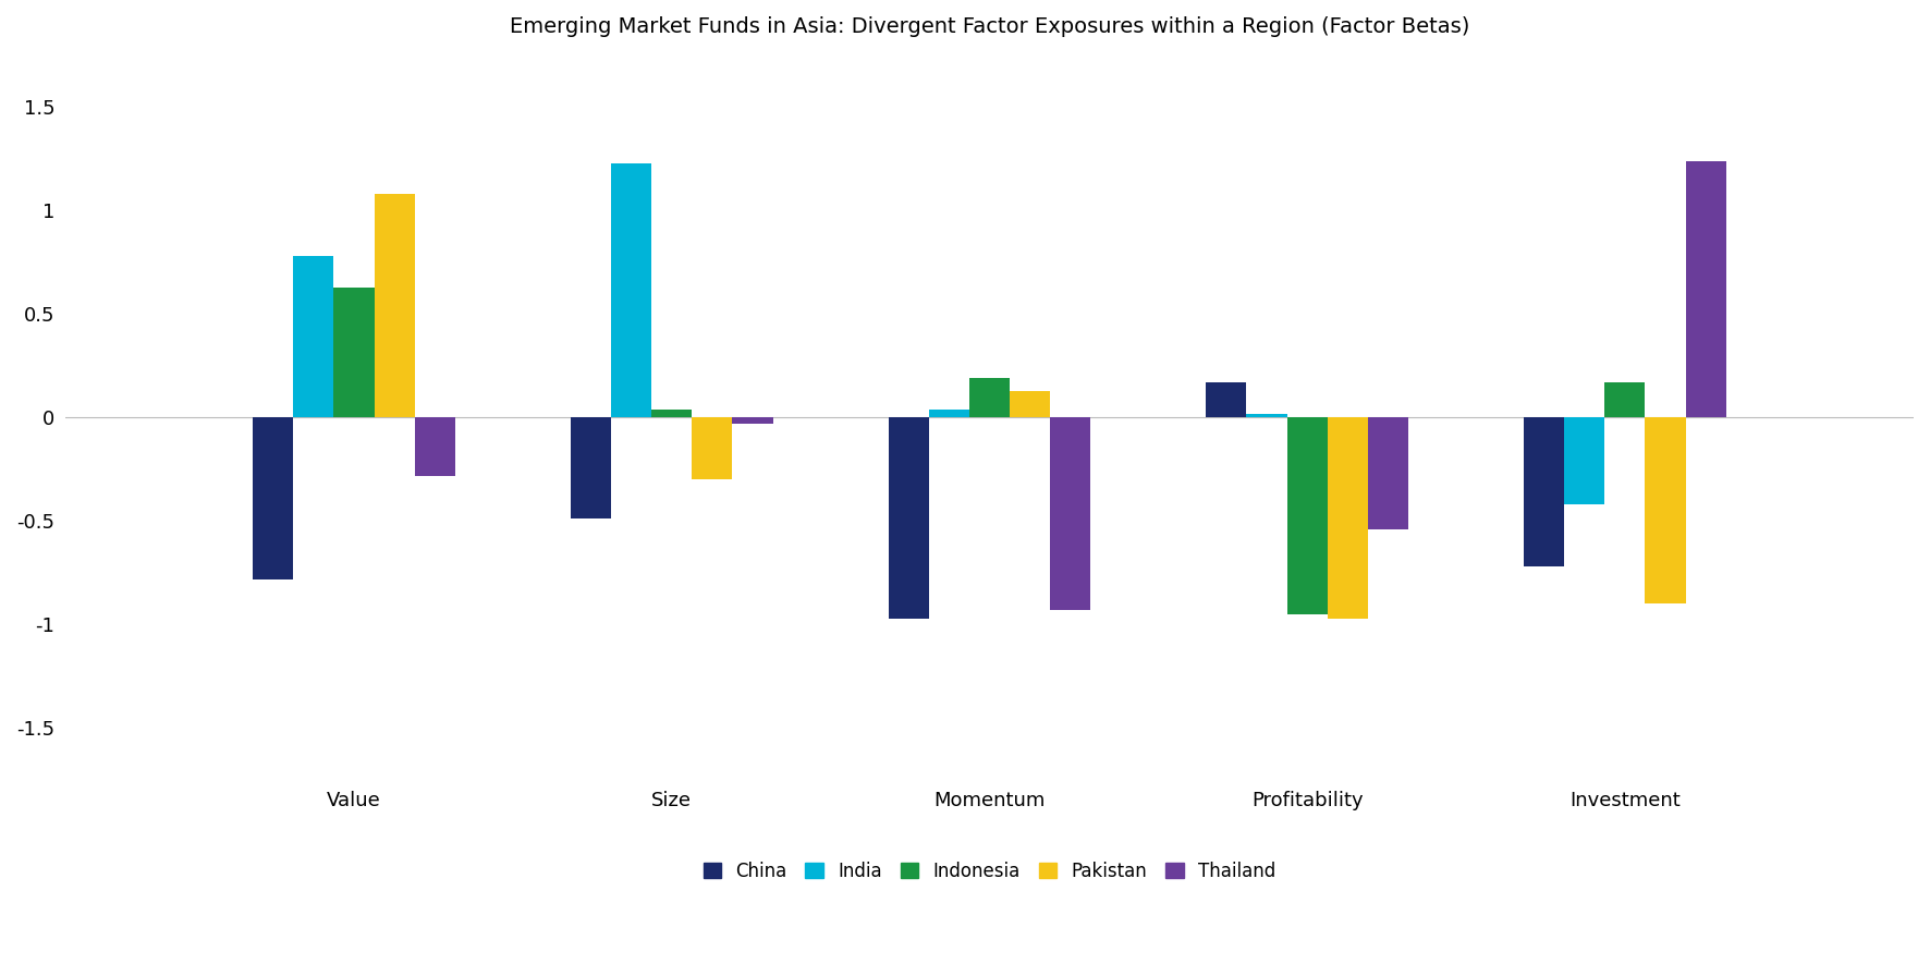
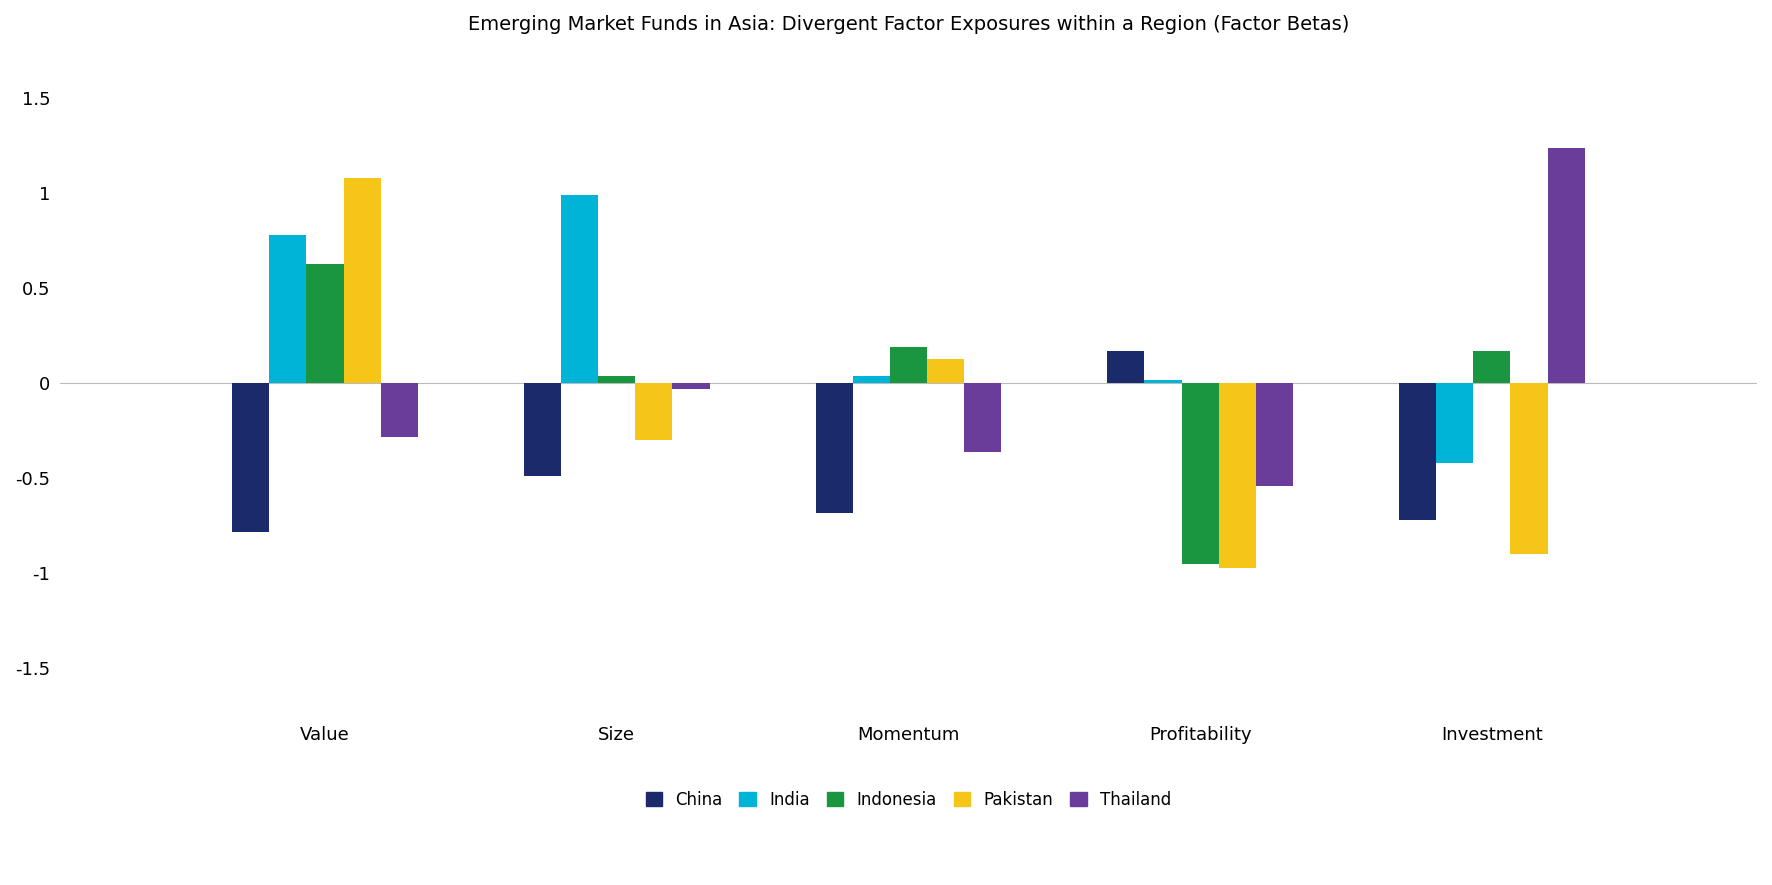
India/Size: 1.23 -> 0.99
China/Momentum: -0.97 -> -0.68
Thailand/Momentum: -0.93 -> -0.36
